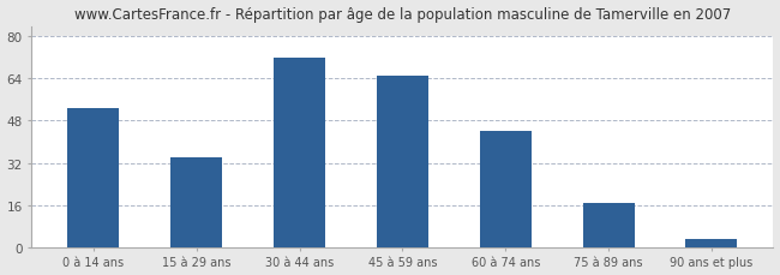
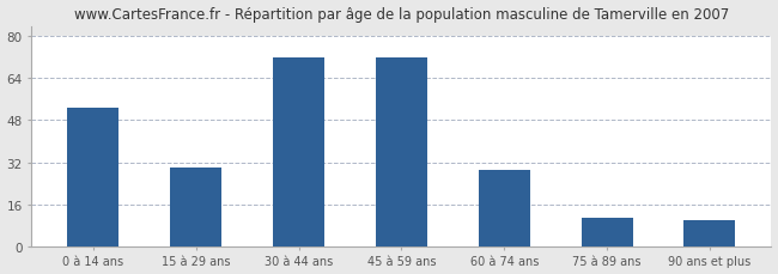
15 à 29 ans: 34 -> 30
45 à 59 ans: 65 -> 72
60 à 74 ans: 44 -> 29
75 à 89 ans: 17 -> 11
90 ans et plus: 3 -> 10
